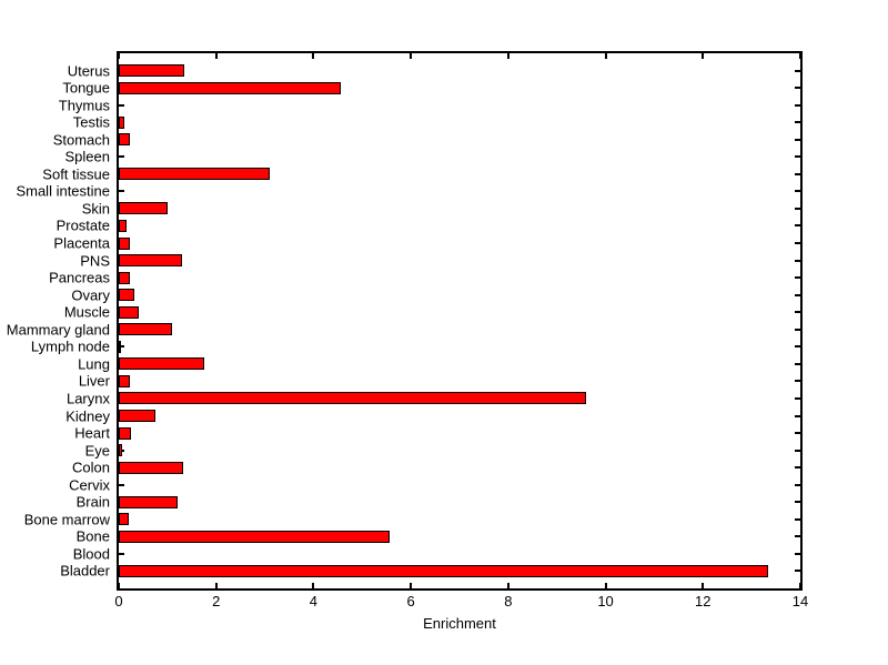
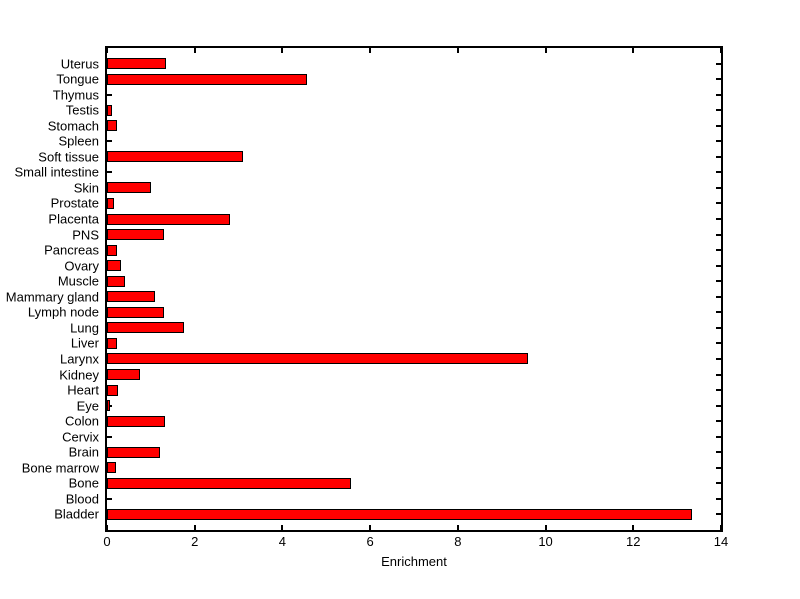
Placenta: 0.2 -> 2.8
Lymph node: 0.1 -> 1.3
